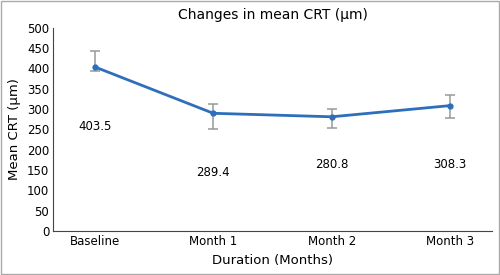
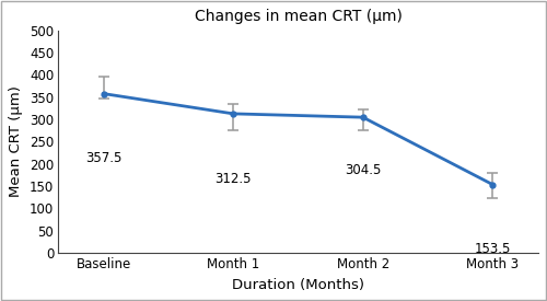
Baseline: 403.5 -> 357.5
Month 1: 289.4 -> 312.5
Month 2: 280.8 -> 304.5
Month 3: 308.3 -> 153.5
